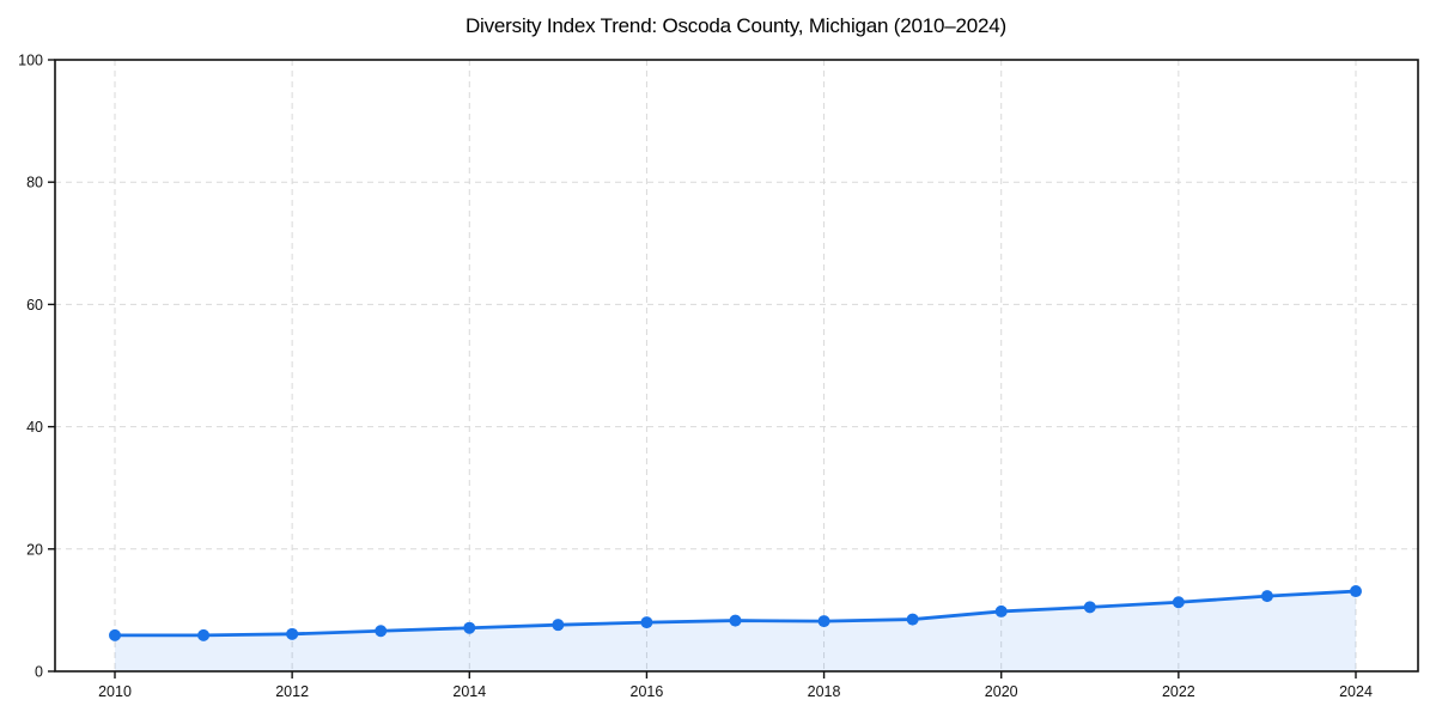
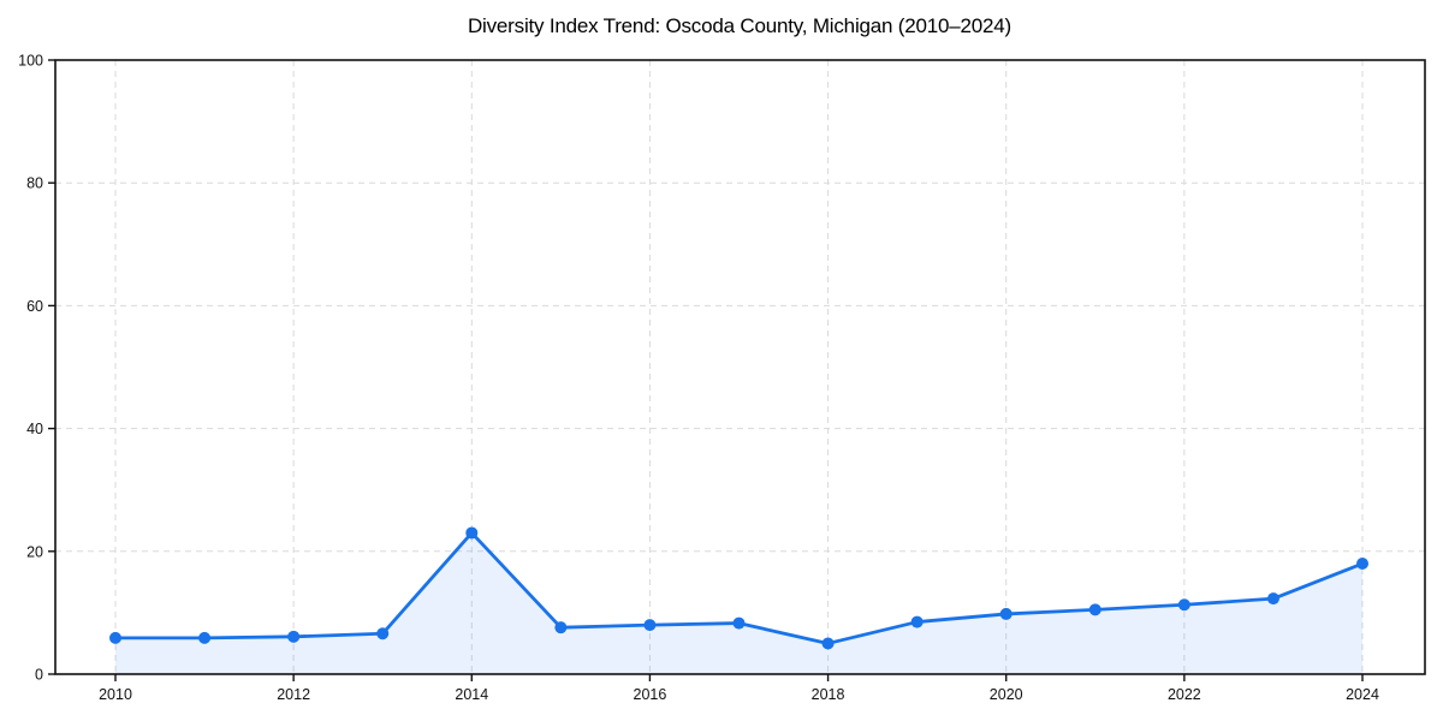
2014: 7 -> 23
2018: 8 -> 5
2024: 13 -> 18
